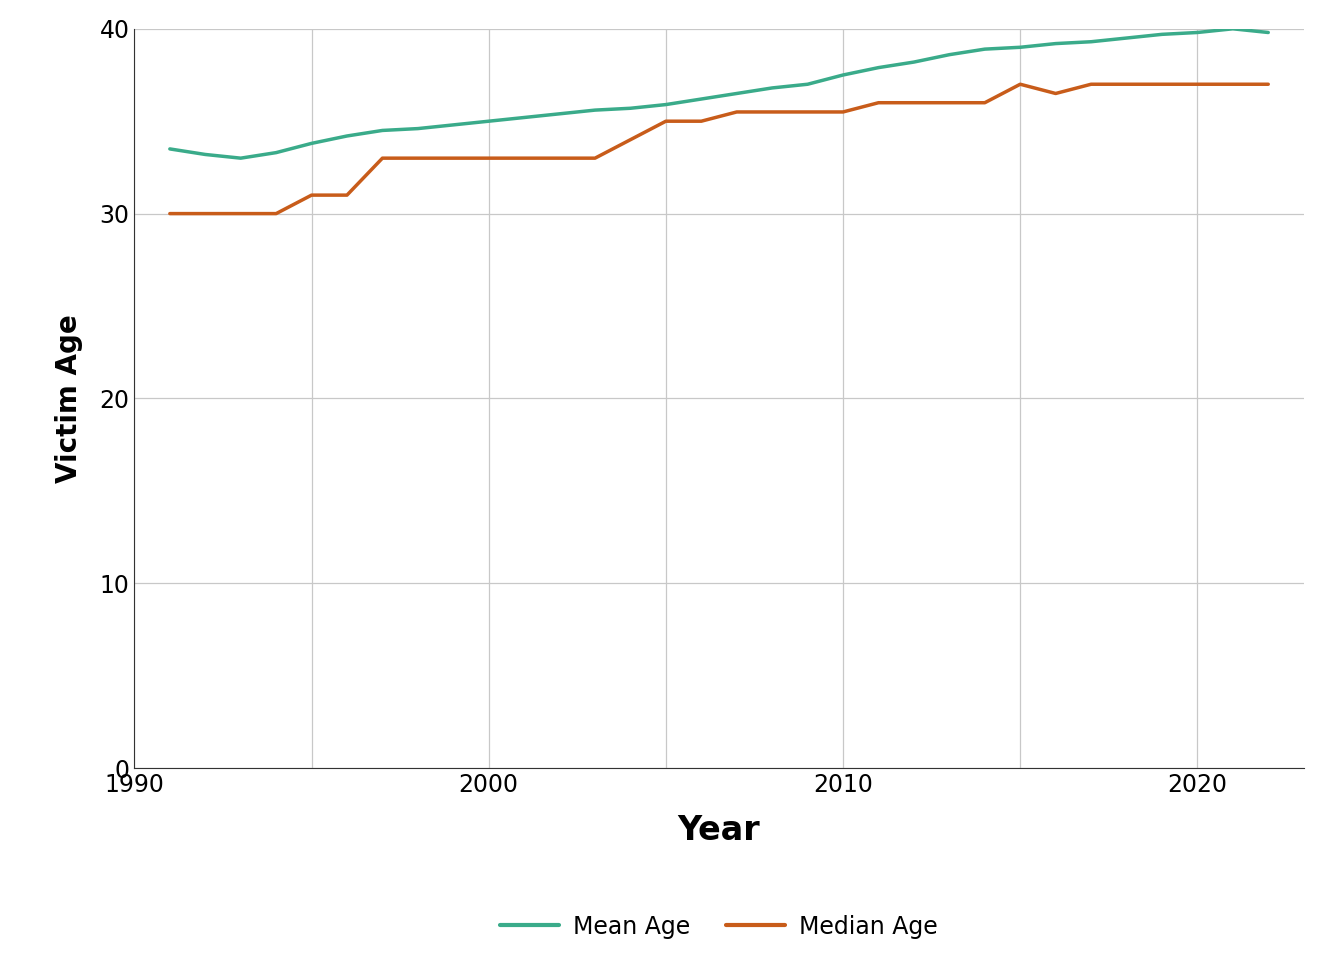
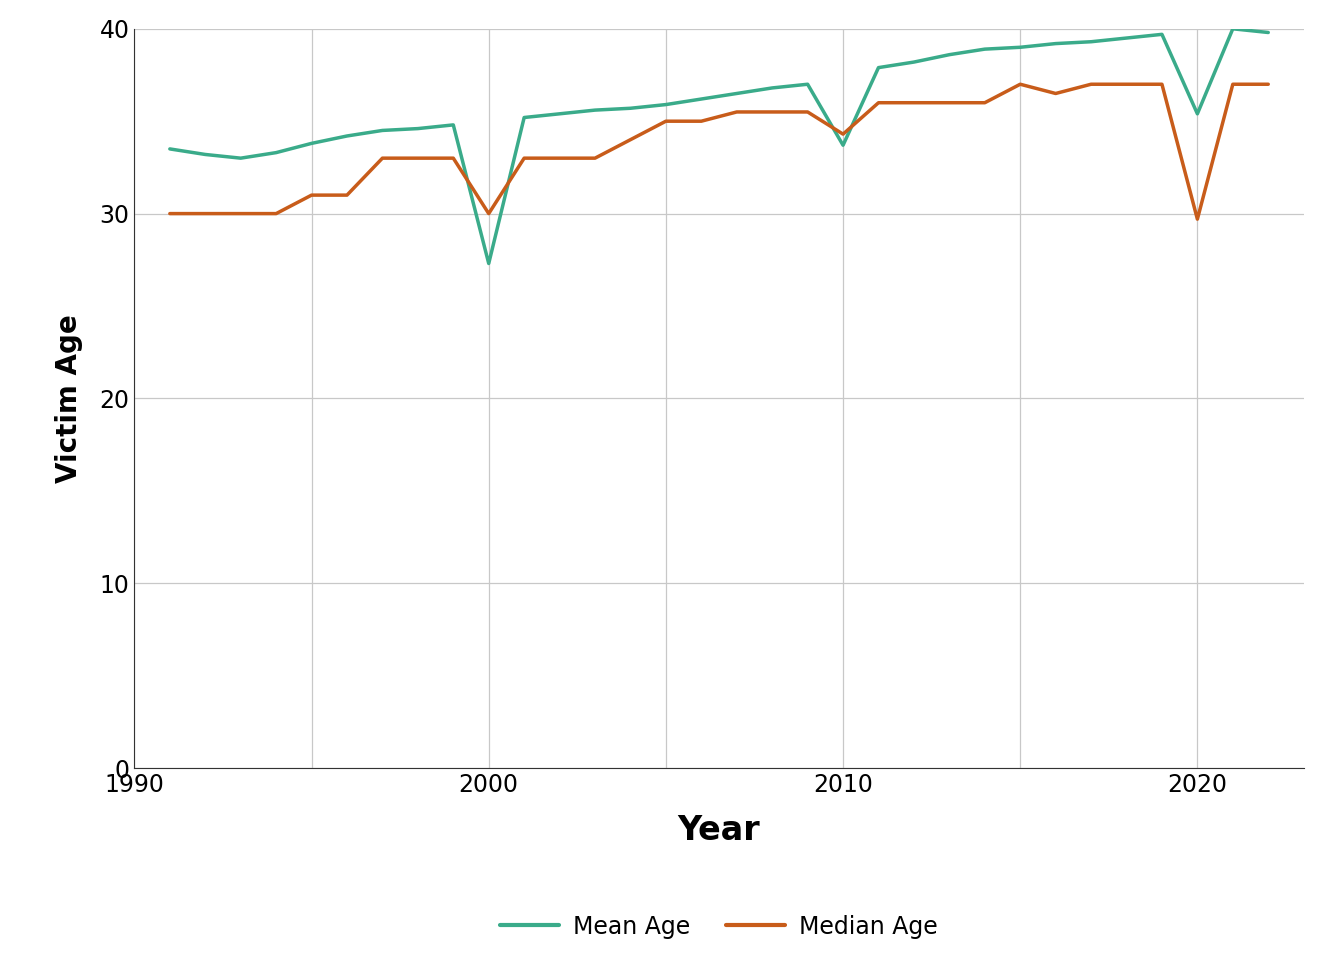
Mean Age/2000: 35.0 -> 27.3
Median Age/2000: 33.0 -> 30.0
Mean Age/2010: 37.5 -> 33.7
Median Age/2010: 35.5 -> 34.3
Mean Age/2020: 39.8 -> 35.4
Median Age/2020: 37.0 -> 29.7
